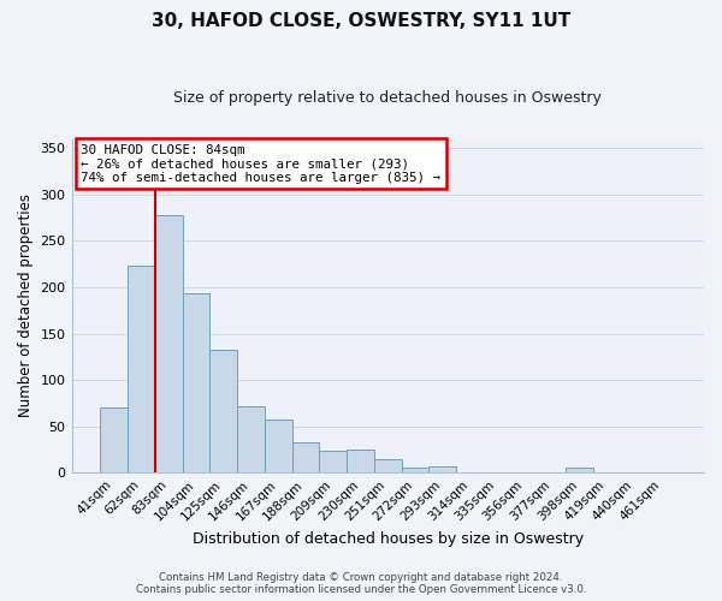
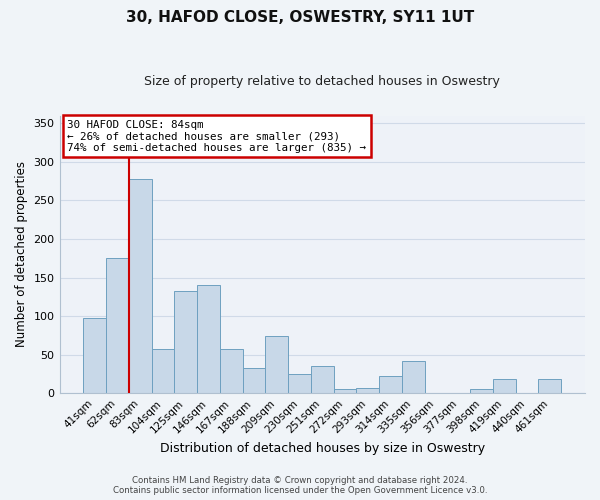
41sqm: 70 -> 98
62sqm: 223 -> 176
104sqm: 193 -> 58
146sqm: 72 -> 140
209sqm: 24 -> 74
251sqm: 15 -> 36
314sqm: 1 -> 22
335sqm: 1 -> 42
419sqm: 1 -> 18
461sqm: 1 -> 18
